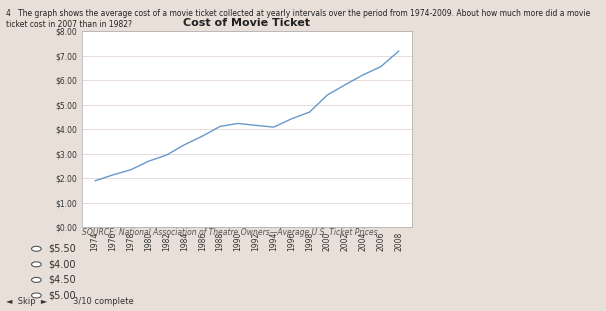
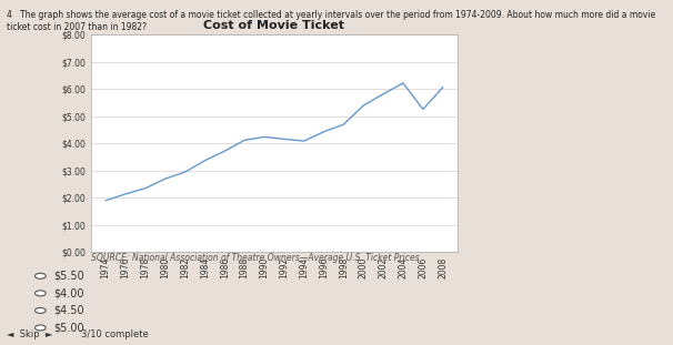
2006: $6.55 -> $5.25
2008: $7.18 -> $6.05
